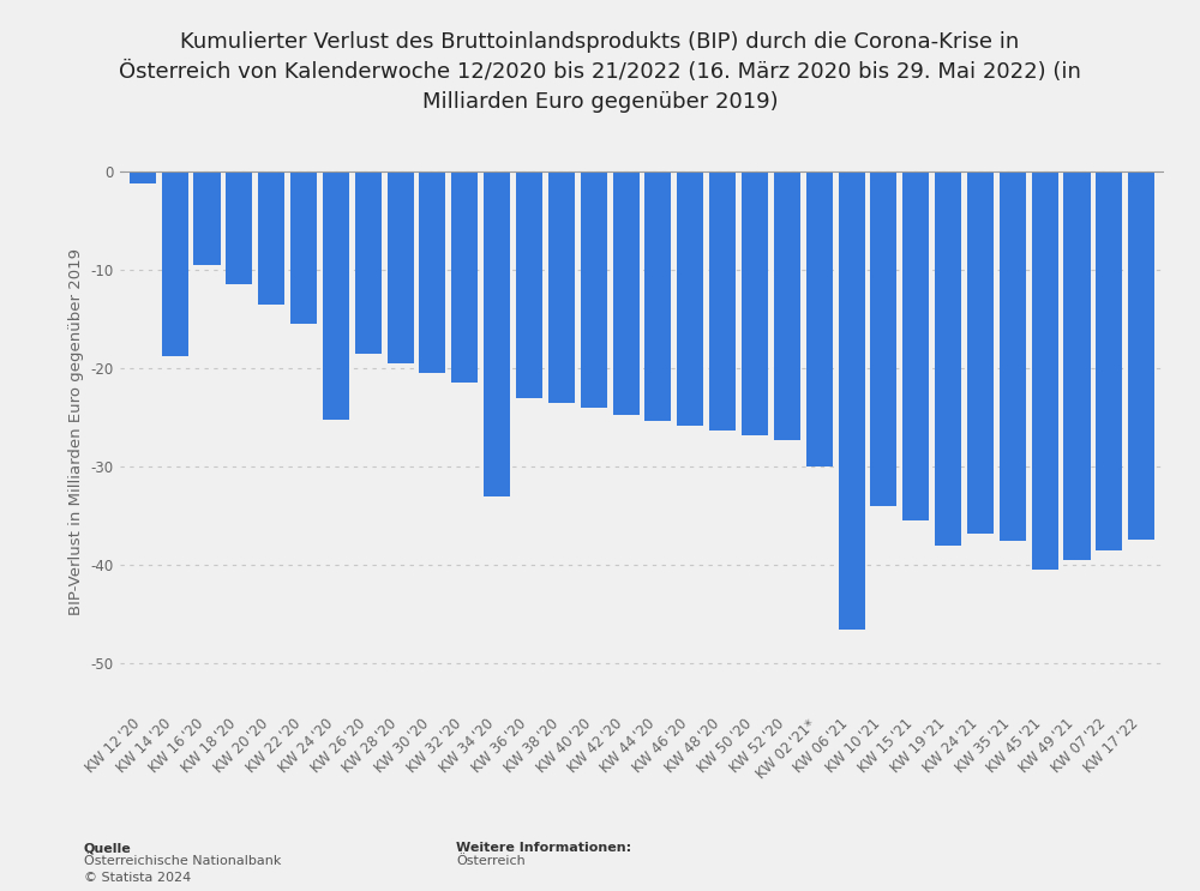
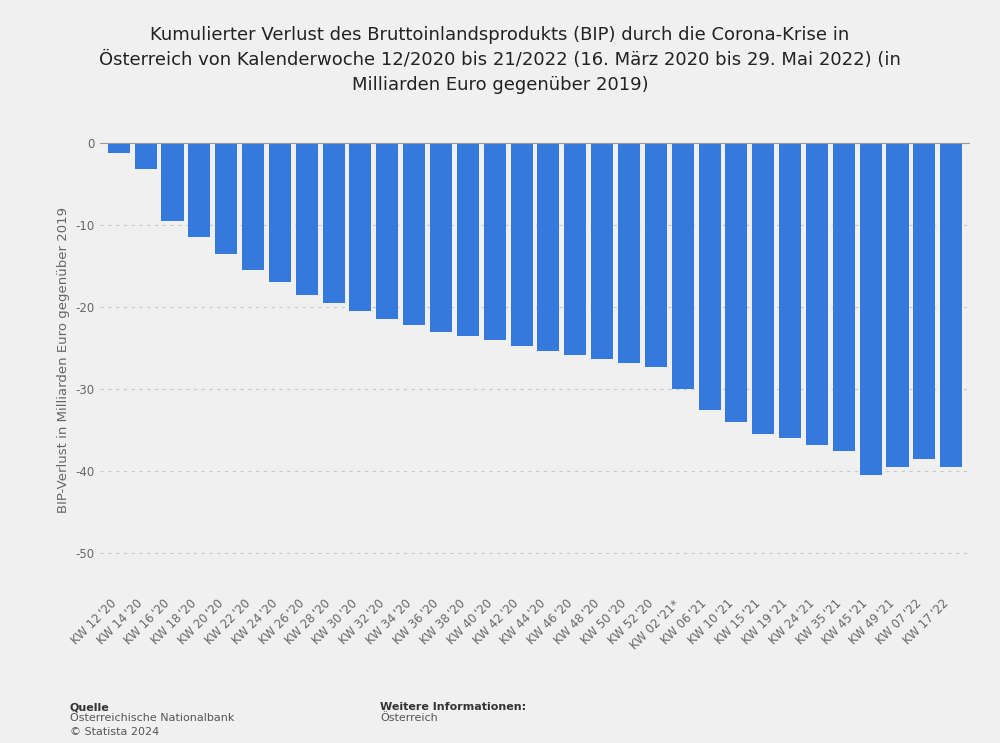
KW 14 '20: -18.8 -> -3.2
KW 24 '20: -25.2 -> -17.0
KW 34 '20: -33.0 -> -22.2
KW 06 '21: -46.6 -> -32.5
KW 19 '21: -38.0 -> -36.0
KW 17 '22: -37.4 -> -39.5
